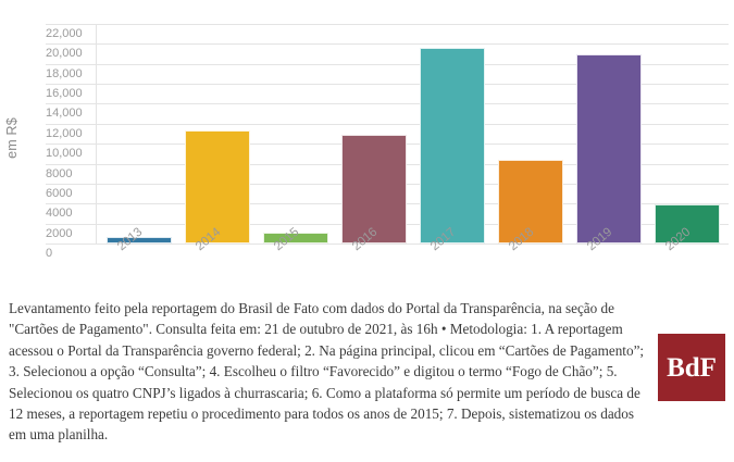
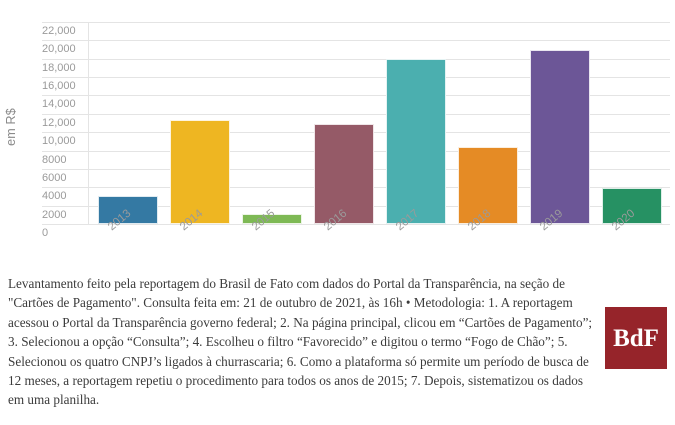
2013: 1000 -> 3000
2017: 20000 -> 18000
